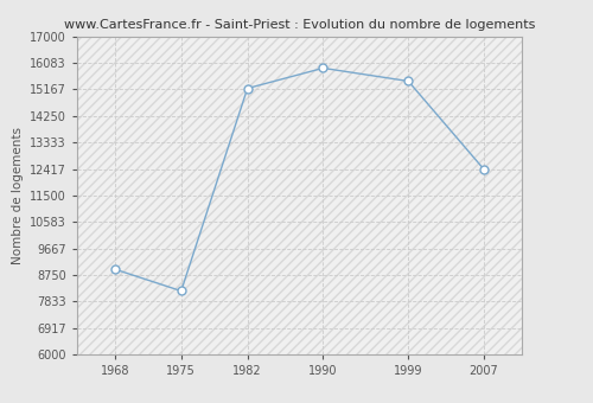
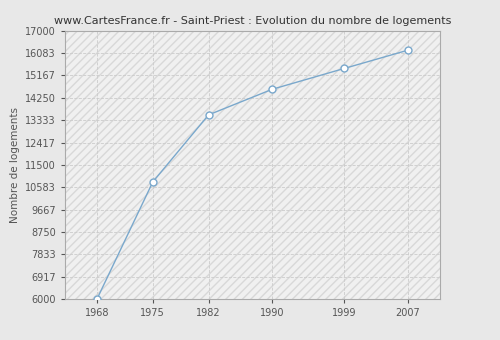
1968: 8950 -> 6000
1975: 8200 -> 10800
1982: 15200 -> 13550
1990: 15900 -> 14600
2007: 12400 -> 16200
